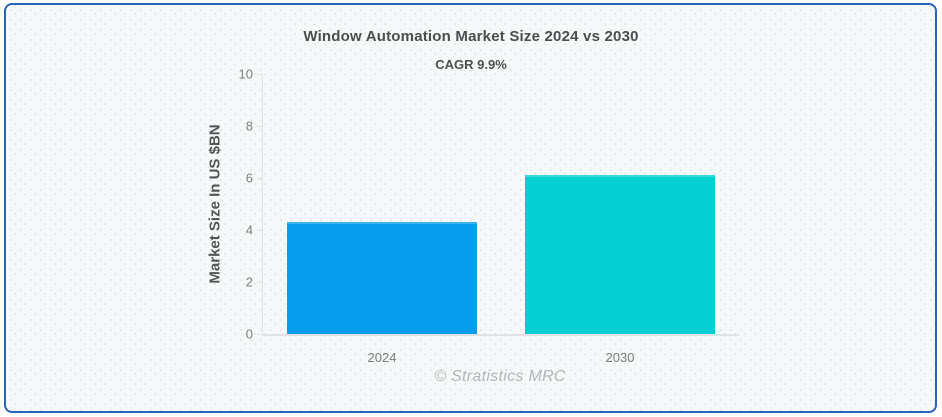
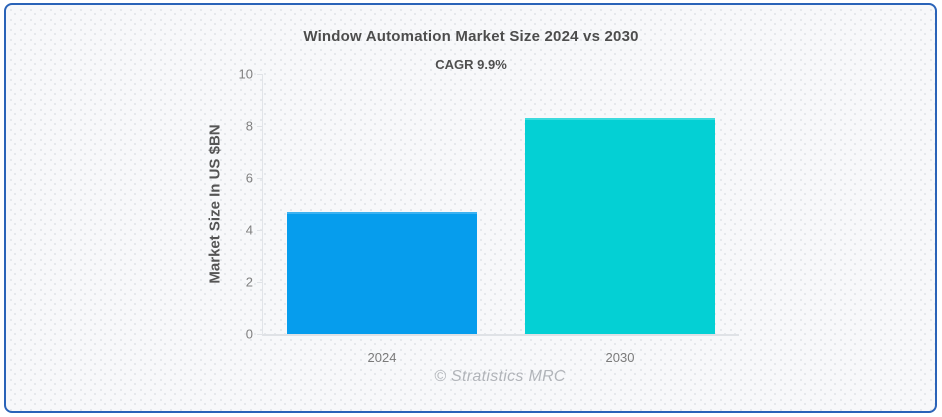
2024: 4.3 -> 4.7
2030: 6.1 -> 8.3
